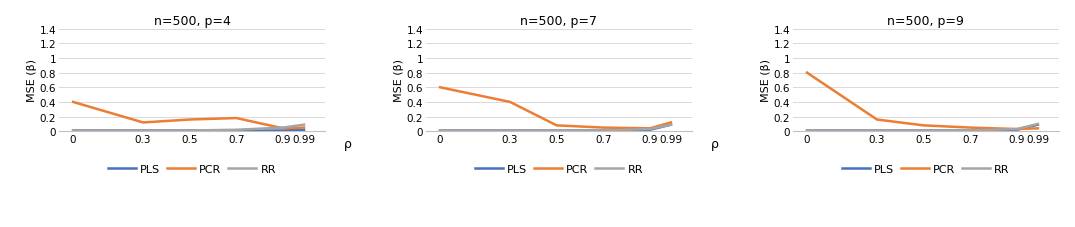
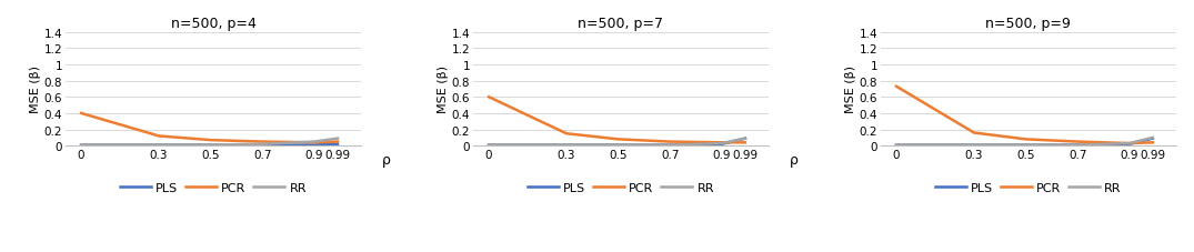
n=500, p=4/PCR/0.5: 0.16 -> 0.07
n=500, p=4/PCR/0.7: 0.18 -> 0.05
n=500, p=7/PCR/0.3: 0.40 -> 0.15
n=500, p=7/PCR/0.99: 0.12 -> 0.04
n=500, p=9/PCR/0: 0.80 -> 0.73
